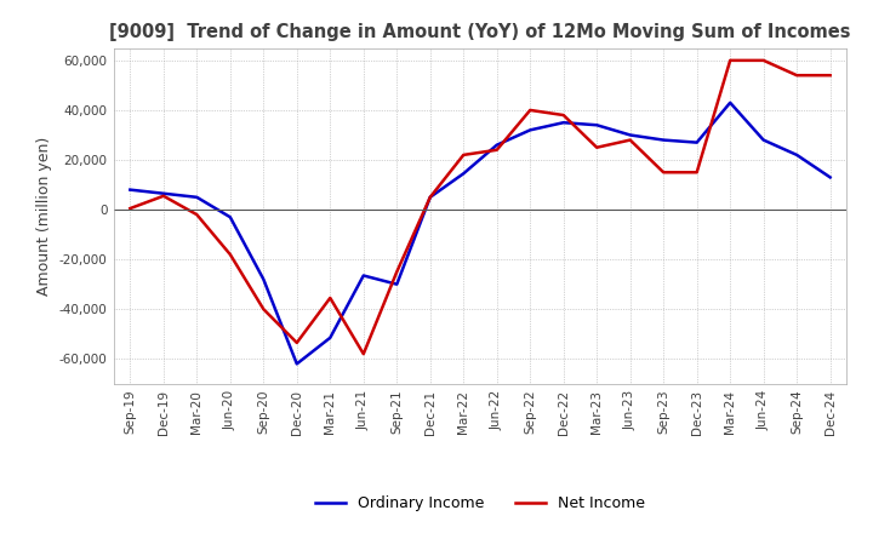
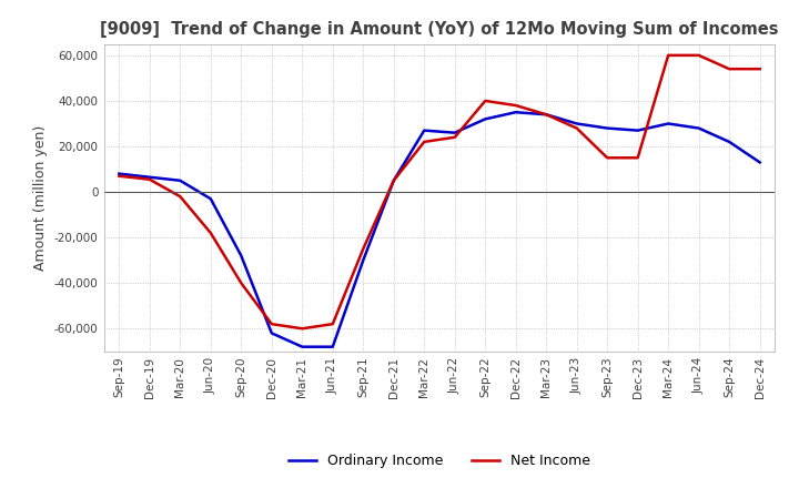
Net Income/Sep-19: 500 -> 7,000
Net Income/Dec-20: -53,500 -> -58,000
Ordinary Income/Mar-21: -51,500 -> -68,000
Net Income/Mar-21: -35,500 -> -60,000
Ordinary Income/Jun-21: -26,500 -> -68,000
Ordinary Income/Mar-22: 14,500 -> 27,000
Net Income/Mar-23: 25,000 -> 34,000
Ordinary Income/Mar-24: 43,000 -> 30,000
